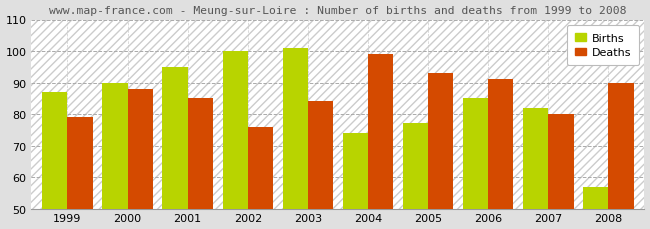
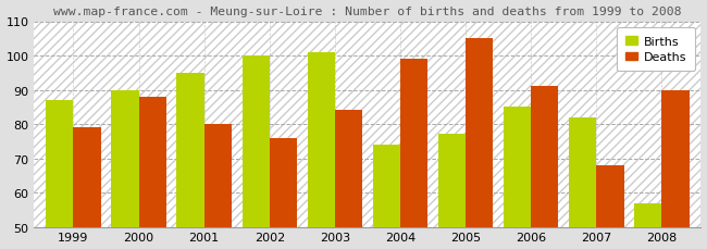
Deaths/2001: 85 -> 80
Deaths/2005: 93 -> 105
Deaths/2007: 80 -> 68
